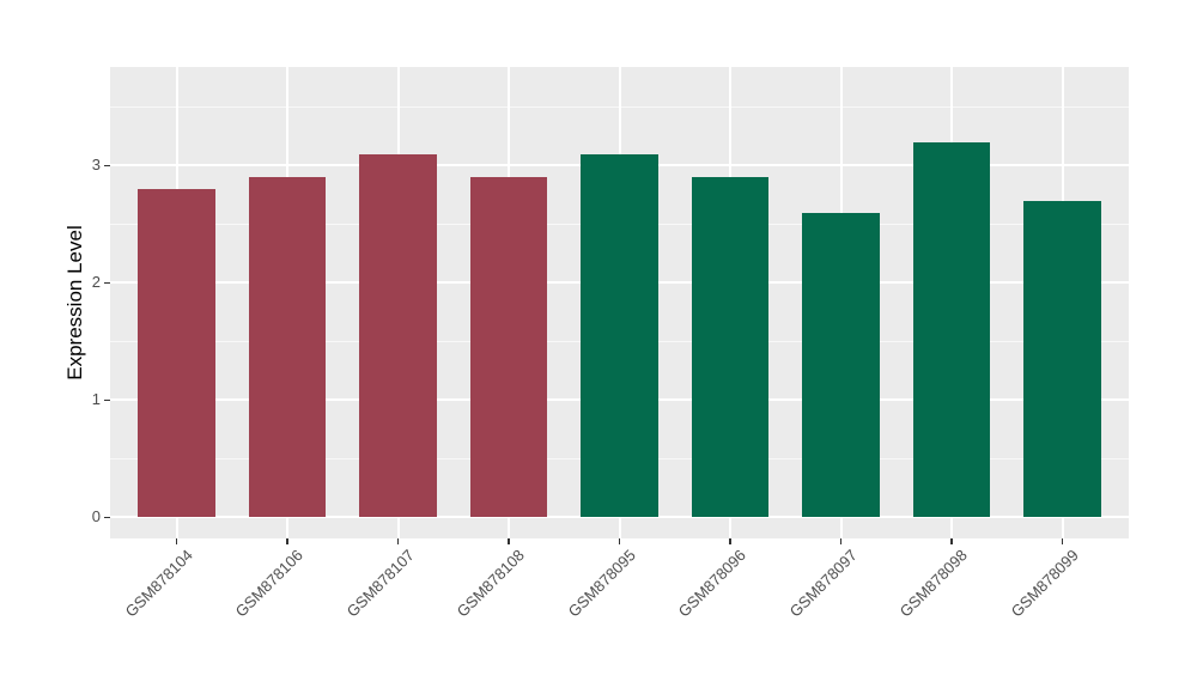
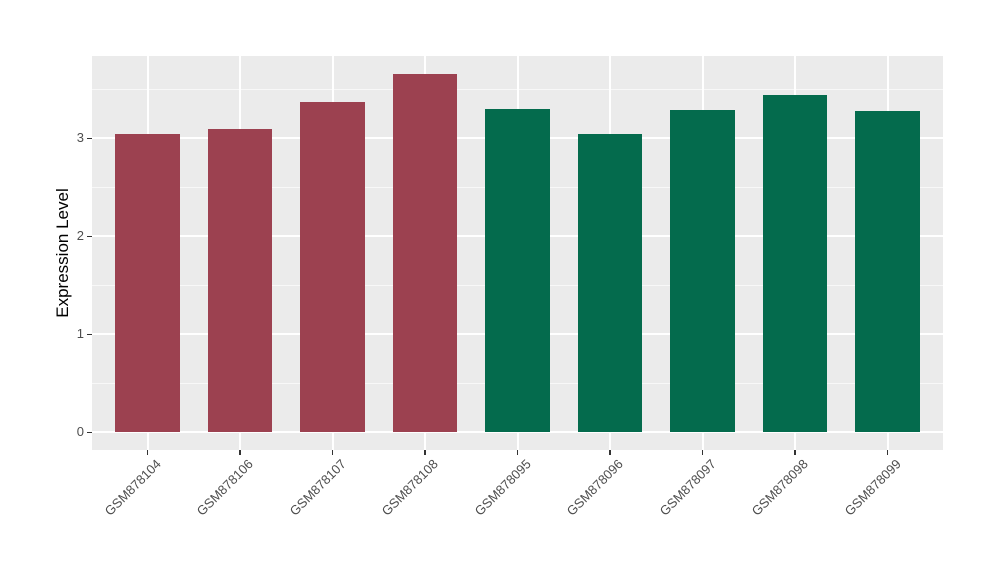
GSM878104: 2.8 -> 3.0
GSM878106: 2.9 -> 3.1
GSM878107: 3.1 -> 3.4
GSM878108: 2.9 -> 3.7
GSM878095: 3.1 -> 3.3
GSM878096: 2.9 -> 3.0
GSM878097: 2.6 -> 3.3
GSM878098: 3.2 -> 3.4
GSM878099: 2.7 -> 3.3
